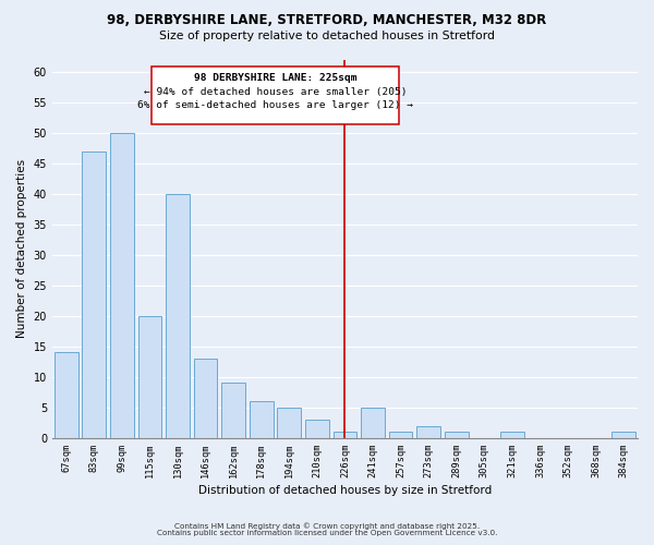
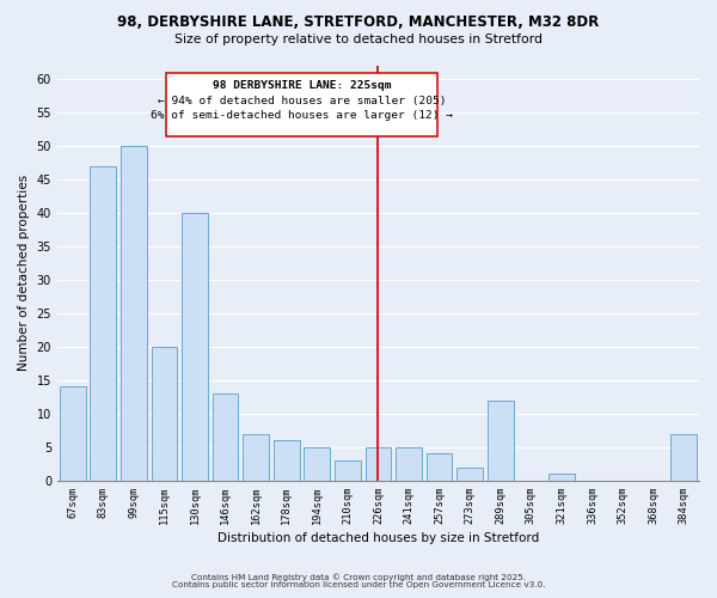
162sqm: 9 -> 7
226sqm: 1 -> 5
257sqm: 1 -> 4
289sqm: 1 -> 12
384sqm: 1 -> 7
